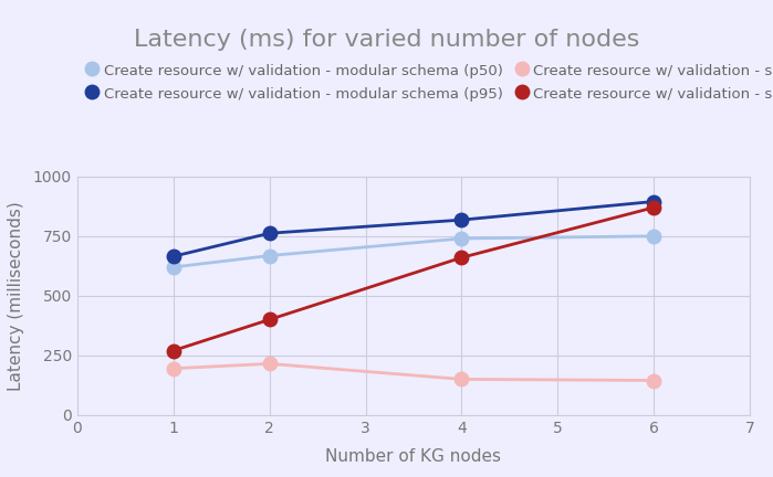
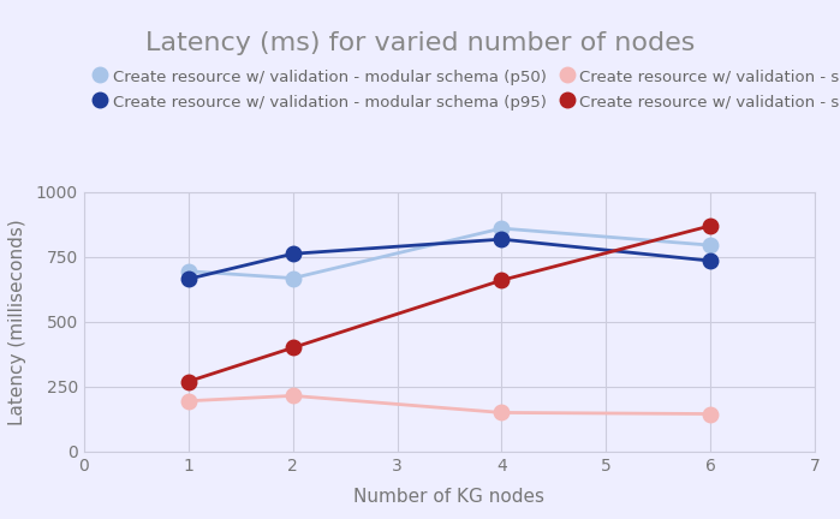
Create resource w/ validation - modular schema (p50)/1: 620 -> 695
Create resource w/ validation - modular schema (p50)/4: 740 -> 860
Create resource w/ validation - modular schema (p50)/6: 750 -> 795
Create resource w/ validation - modular schema (p95)/6: 895 -> 735
